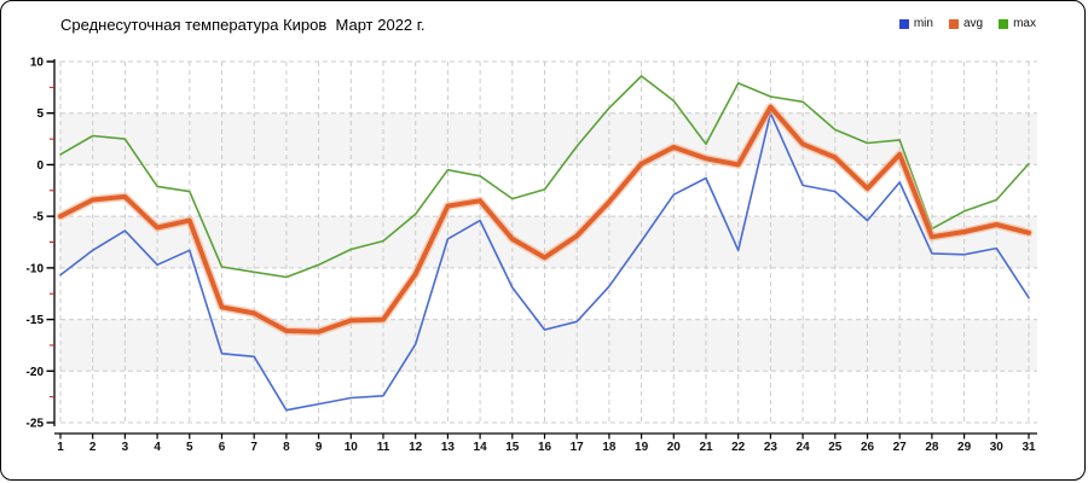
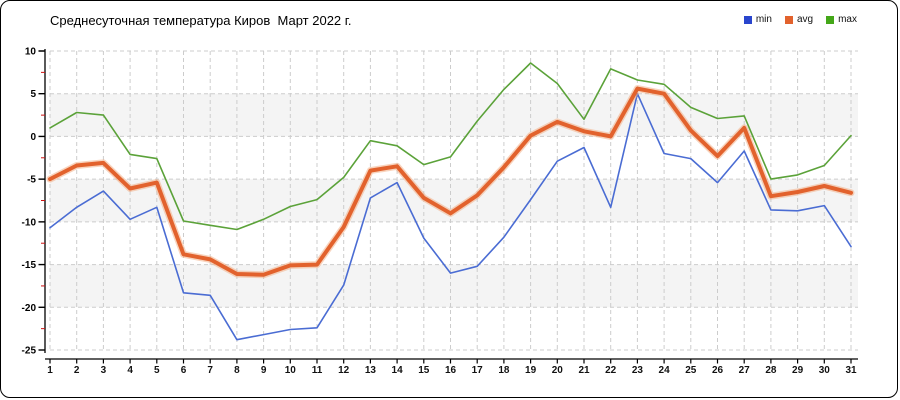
avg/24: 2 -> 5
max/28: -6 -> -5
